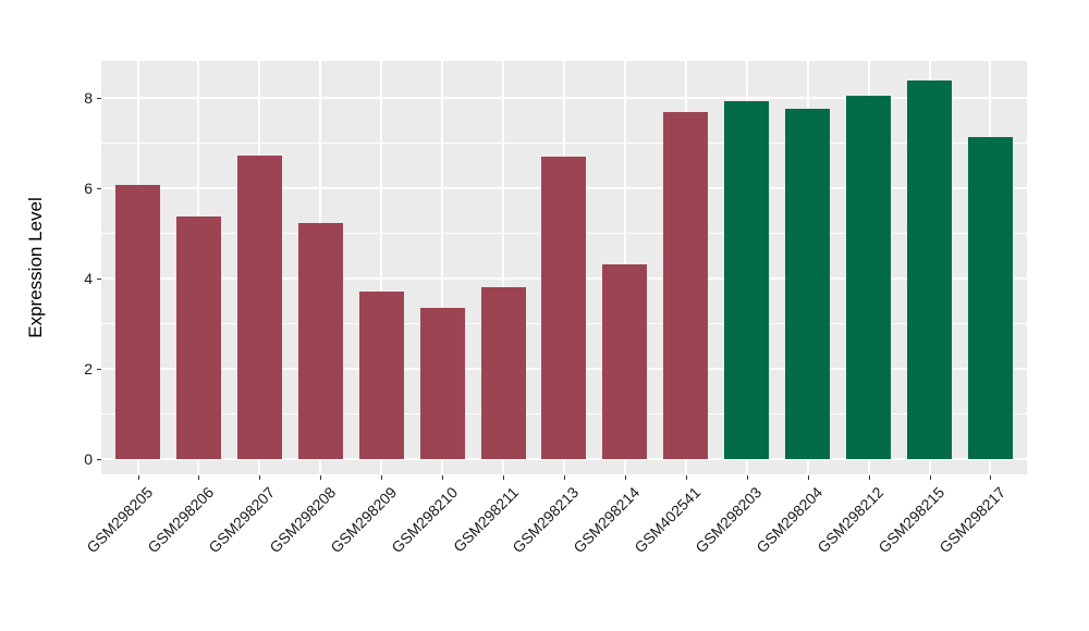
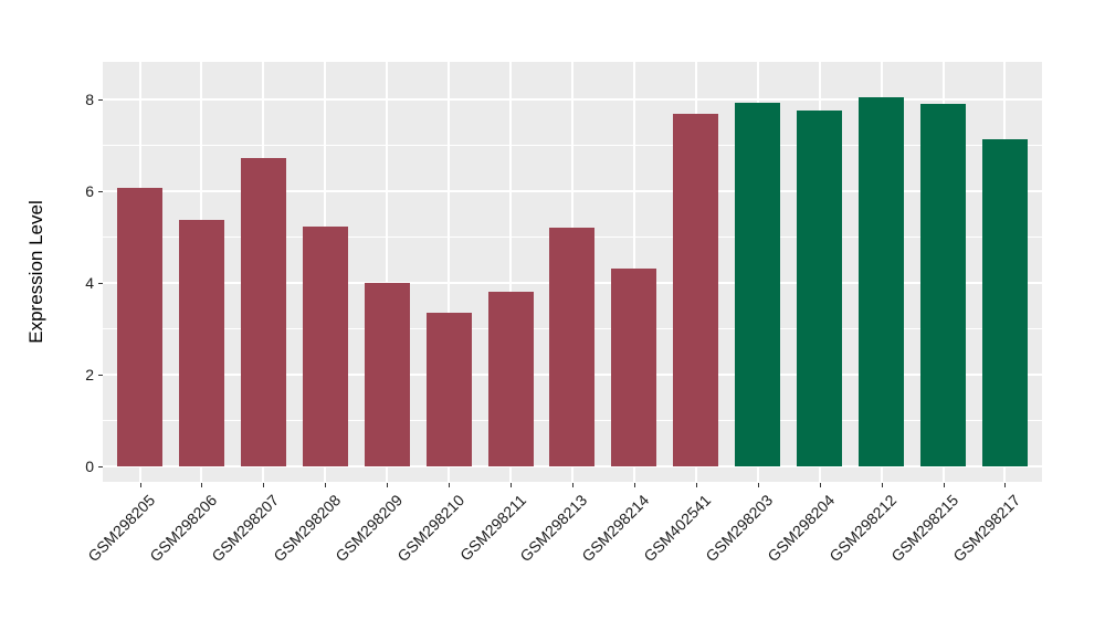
GSM298209: 3.7 -> 4.0
GSM298213: 6.7 -> 5.2
GSM298215: 8.4 -> 7.9
